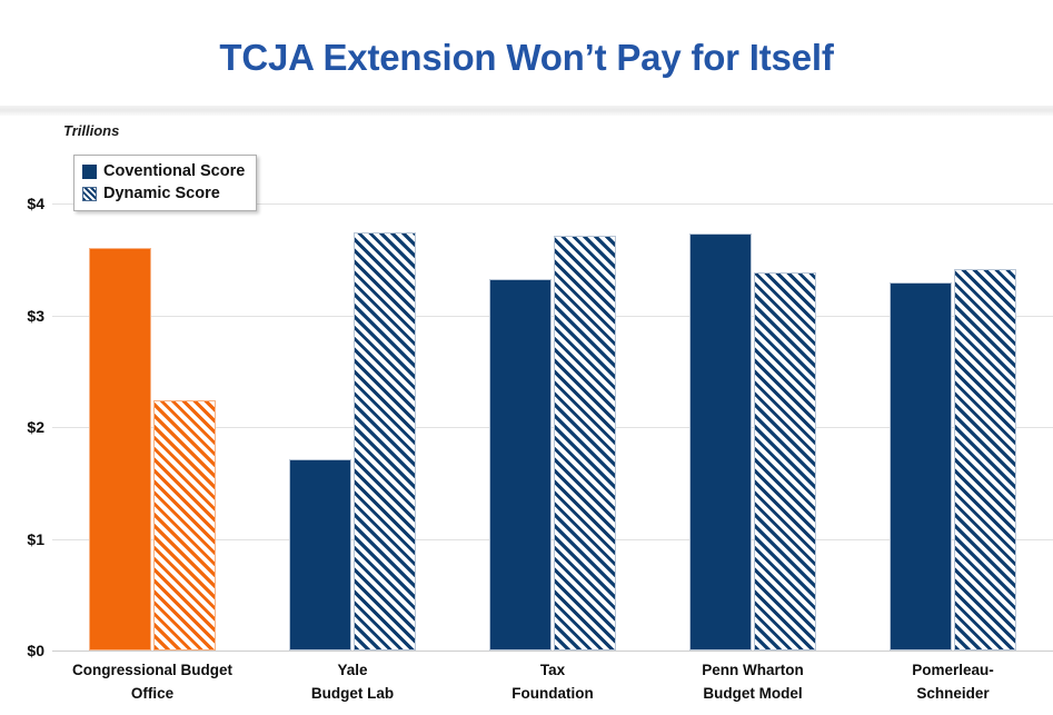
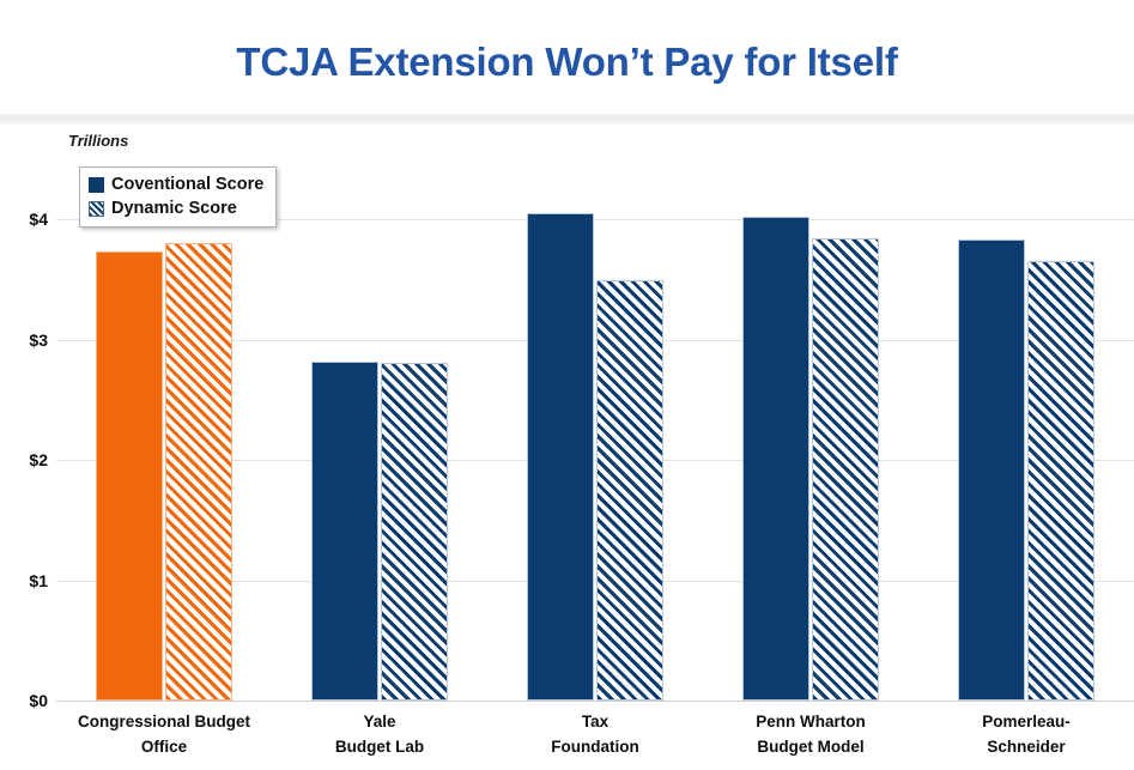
Coventional Score/Congressional Budget Office: $3.60 -> $3.73
Dynamic Score/Congressional Budget Office: $2.24 -> $3.80
Coventional Score/Yale Budget Lab: $1.71 -> $2.82
Dynamic Score/Yale Budget Lab: $3.74 -> $2.81
Coventional Score/Tax Foundation: $3.32 -> $4.05
Dynamic Score/Tax Foundation: $3.71 -> $3.49
Coventional Score/Penn Wharton Budget Model: $3.73 -> $4.02
Dynamic Score/Penn Wharton Budget Model: $3.38 -> $3.84
Coventional Score/Pomerleau-Schneider: $3.29 -> $3.83
Dynamic Score/Pomerleau-Schneider: $3.41 -> $3.65
